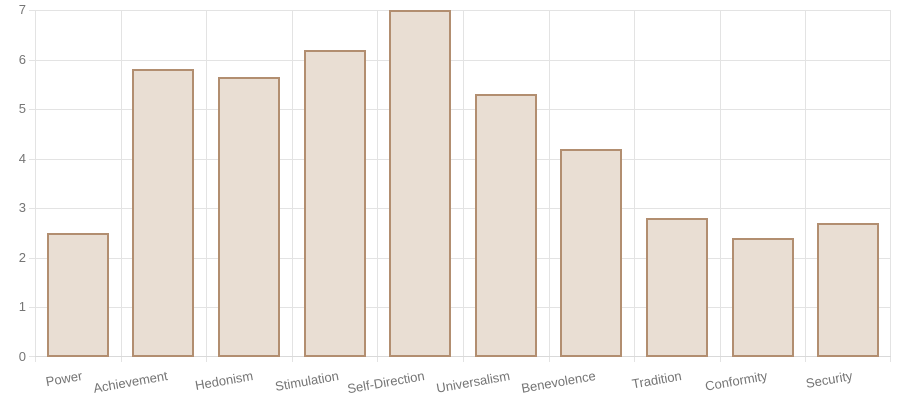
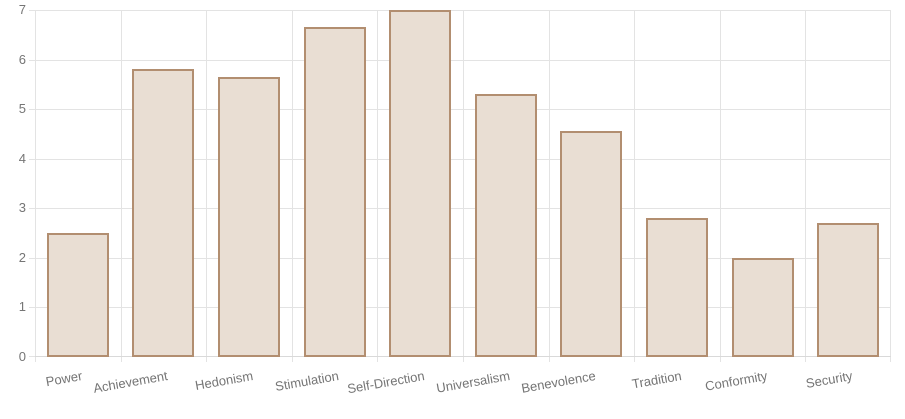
Stimulation: 6.2 -> 6.7
Benevolence: 4.2 -> 4.5
Conformity: 2.4 -> 2.0
